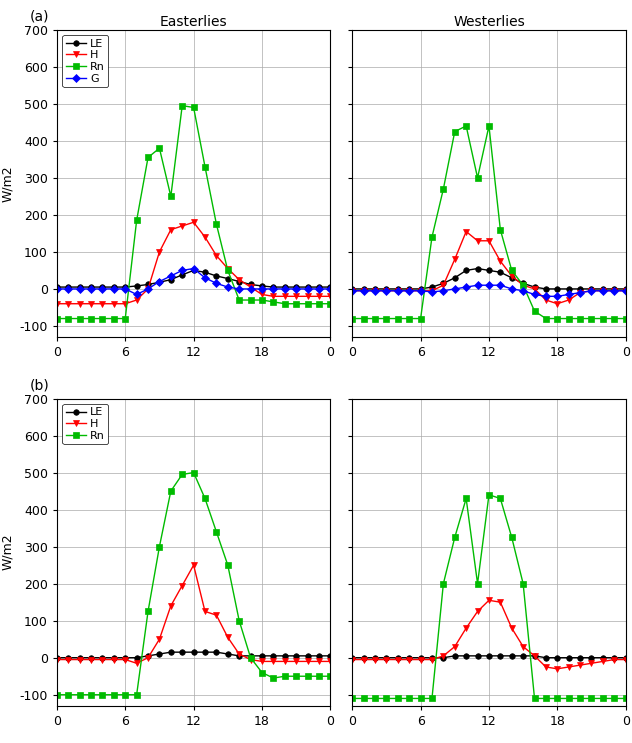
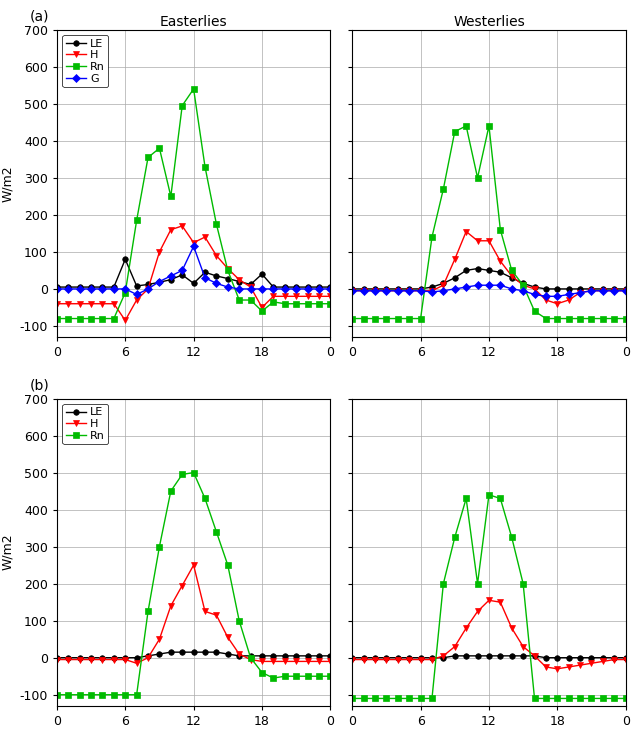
Easterlies/LE/6: 5 -> 80
Easterlies/H/6: -40 -> -85
Easterlies/Rn/6: -80 -> -10
Easterlies/LE/12: 50 -> 15
Easterlies/H/12: 180 -> 125
Easterlies/Rn/12: 490 -> 540
Easterlies/G/12: 55 -> 115
Easterlies/LE/18: 8 -> 40
Easterlies/H/18: -15 -> -50
Easterlies/Rn/18: -30 -> -60
